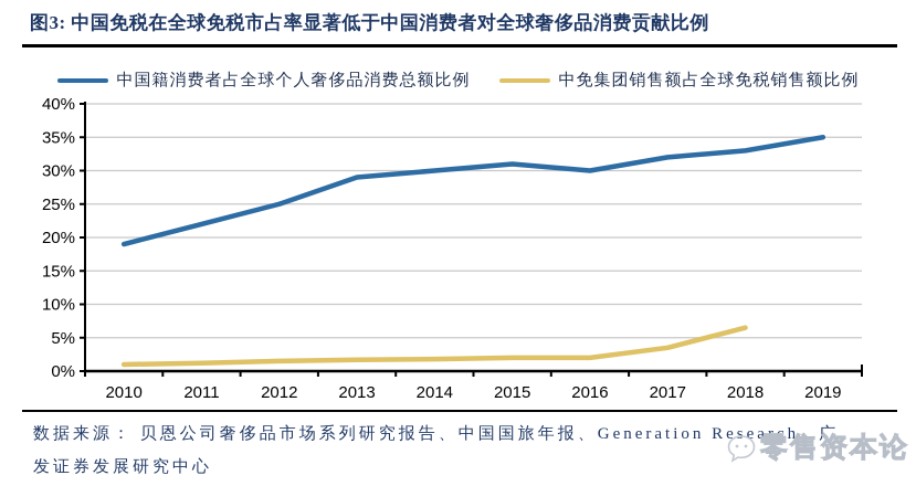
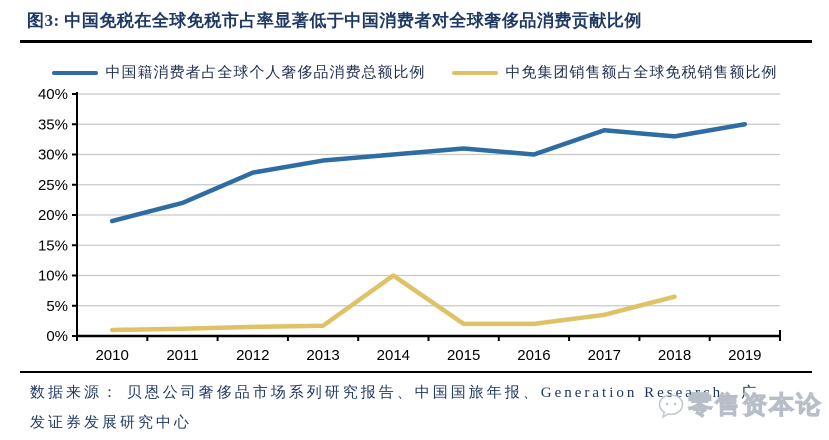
中国籍消费者占全球个人奢侈品消费总额比例/2012: 25% -> 27%
中免集团销售额占全球免税销售额比例/2014: 2% -> 10%
中国籍消费者占全球个人奢侈品消费总额比例/2017: 32% -> 34%
